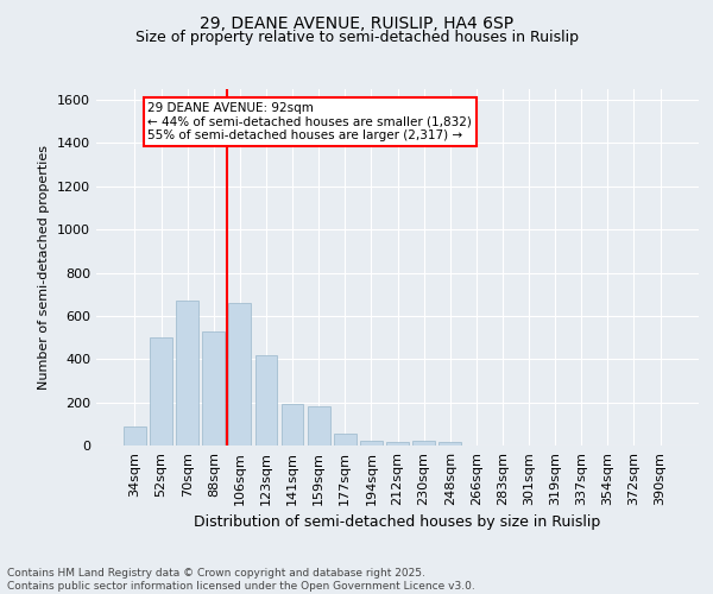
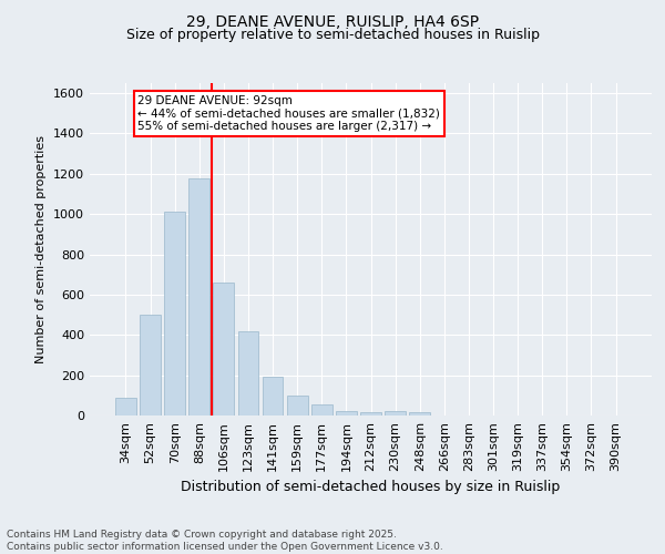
70sqm: 670 -> 1010
88sqm: 530 -> 1180
159sqm: 180 -> 100
